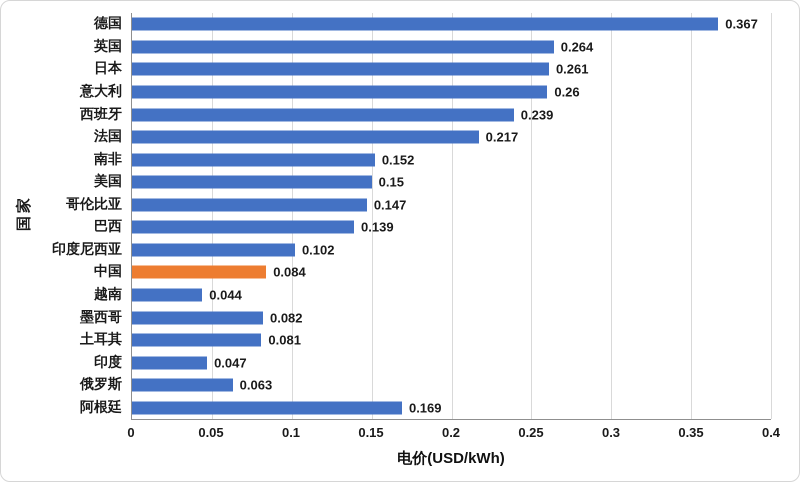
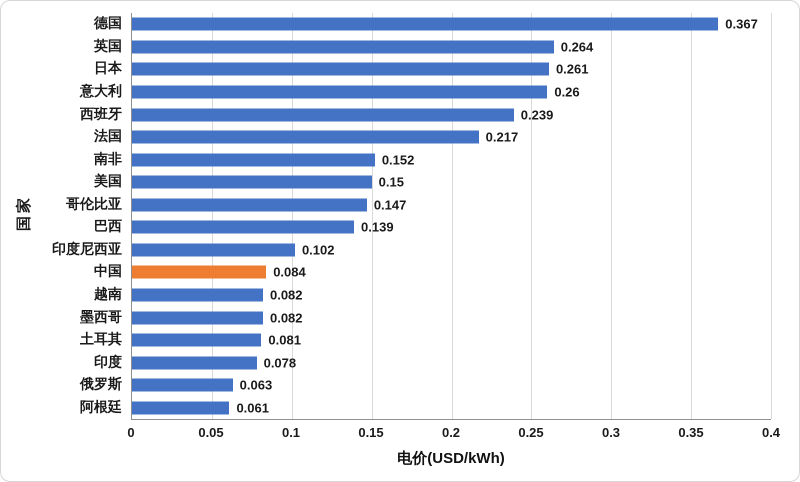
越南: 0.044 -> 0.082
印度: 0.047 -> 0.078
阿根廷: 0.169 -> 0.061
